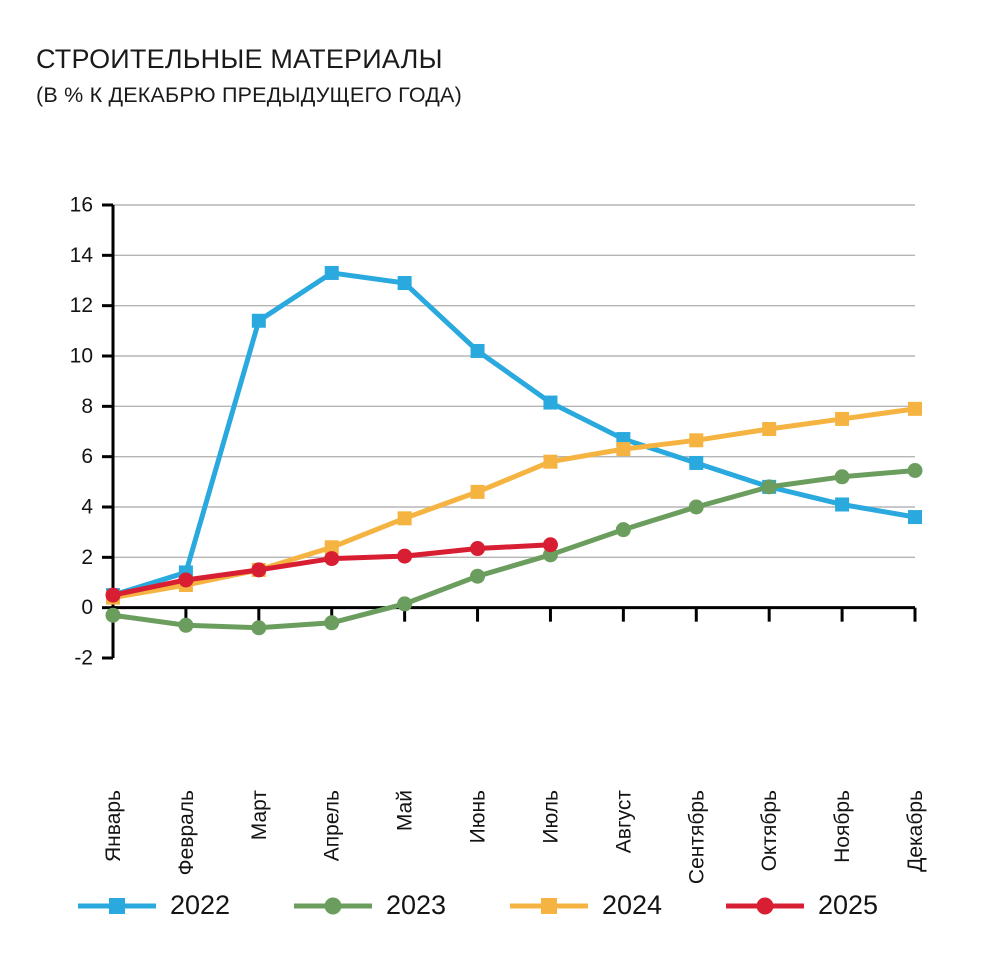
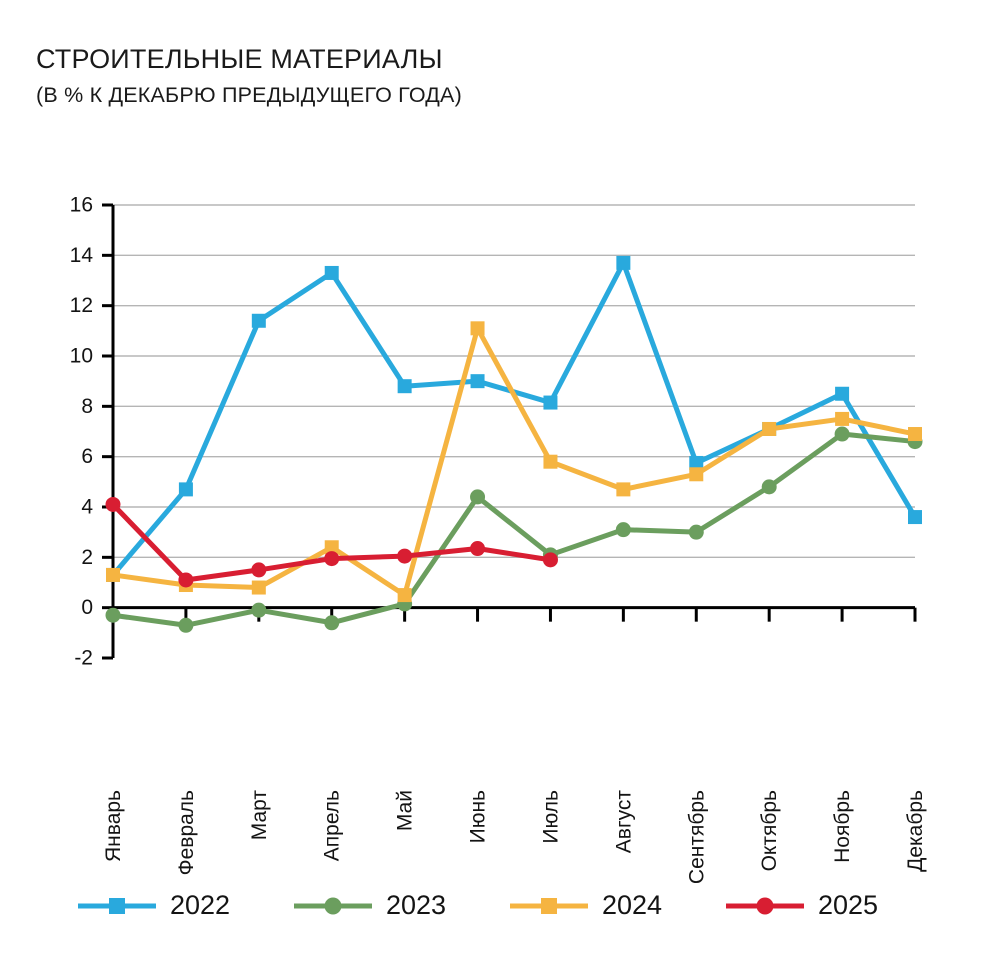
2022/Январь: 0.5 -> 1.3
2024/Январь: 0.4 -> 1.3
2025/Январь: 0.5 -> 4.1
2022/Февраль: 1.4 -> 4.7
2023/Март: -0.8 -> -0.1
2024/Март: 1.5 -> 0.8
2022/Май: 12.9 -> 8.8
2024/Май: 3.5 -> 0.5
2022/Июнь: 10.2 -> 9.0
2023/Июнь: 1.2 -> 4.4
2024/Июнь: 4.6 -> 11.1
2025/Июль: 2.5 -> 1.9
2022/Август: 6.7 -> 13.7
2024/Август: 6.3 -> 4.7
2023/Сентябрь: 4.0 -> 3.0
2024/Сентябрь: 6.7 -> 5.3
2022/Октябрь: 4.8 -> 7.1
2022/Ноябрь: 4.1 -> 8.5
2023/Ноябрь: 5.2 -> 6.9
2023/Декабрь: 5.5 -> 6.6
2024/Декабрь: 7.9 -> 6.9
